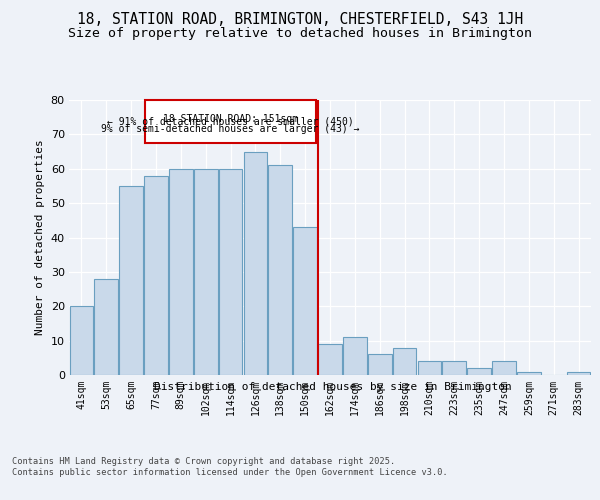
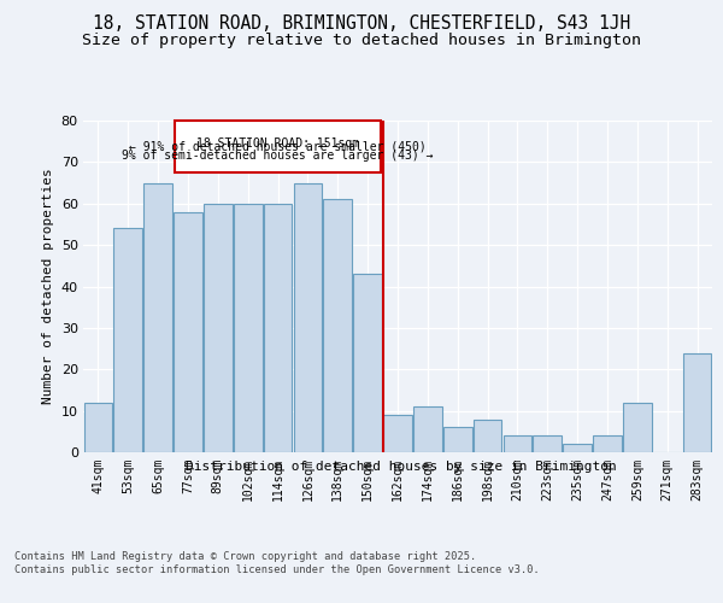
41sqm: 20 -> 12
53sqm: 28 -> 54
65sqm: 55 -> 65
259sqm: 1 -> 12
283sqm: 1 -> 24
